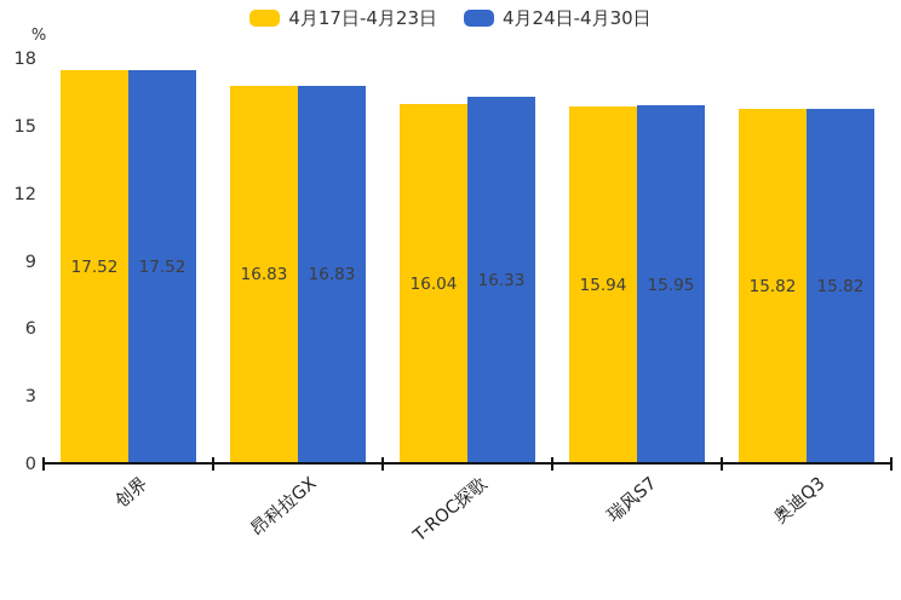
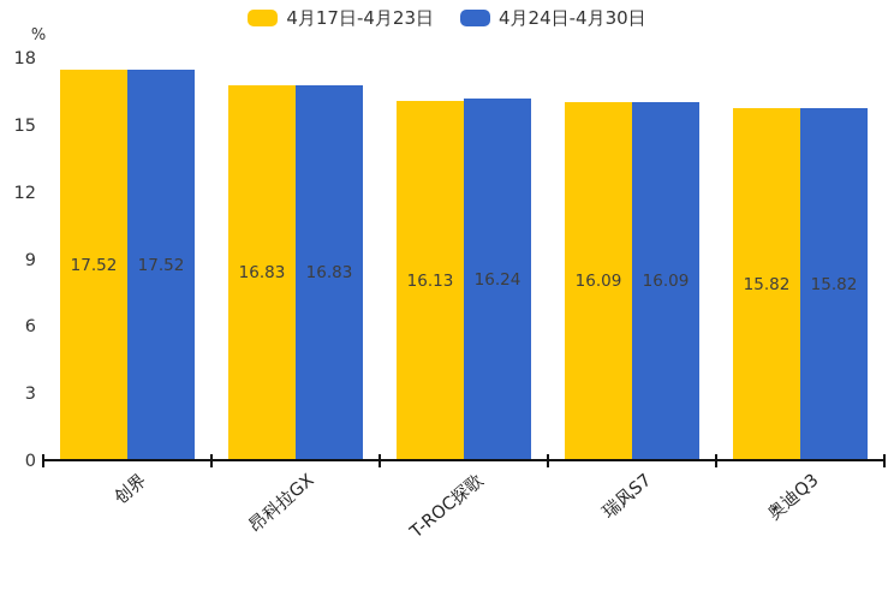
4月17日-4月23日/T-ROC探歌: 16.04 -> 16.13
4月24日-4月30日/T-ROC探歌: 16.33 -> 16.24
4月17日-4月23日/瑞风S7: 15.94 -> 16.09
4月24日-4月30日/瑞风S7: 15.95 -> 16.09
